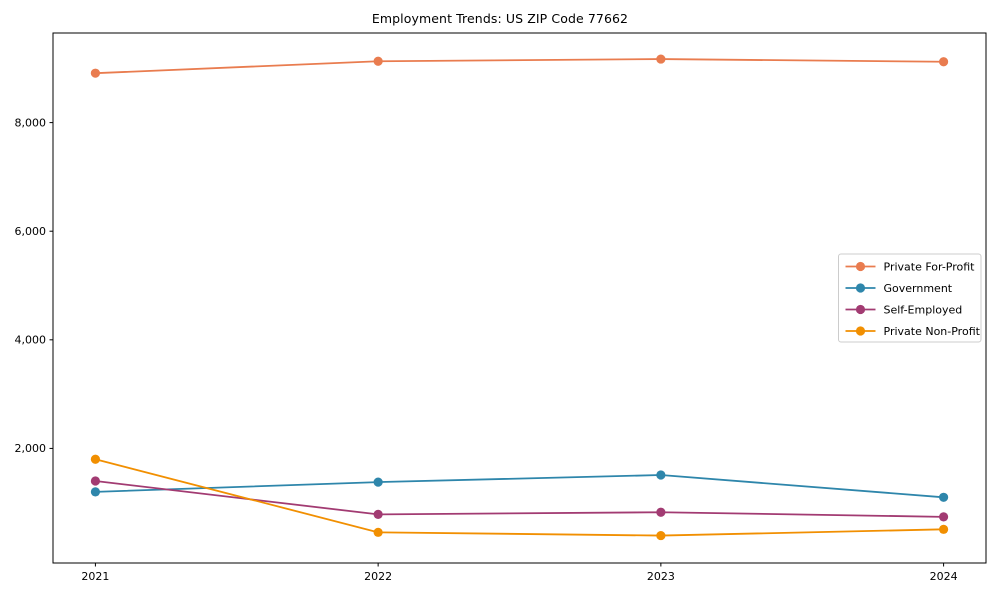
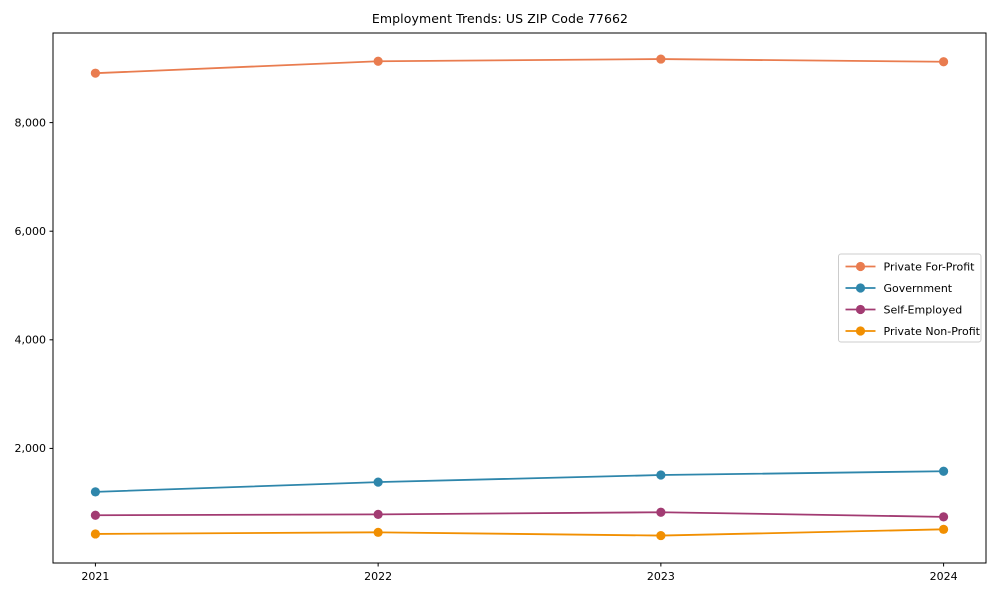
Self-Employed/2021: 1400 -> 800
Private Non-Profit/2021: 1800 -> 400
Government/2024: 1100 -> 1600
